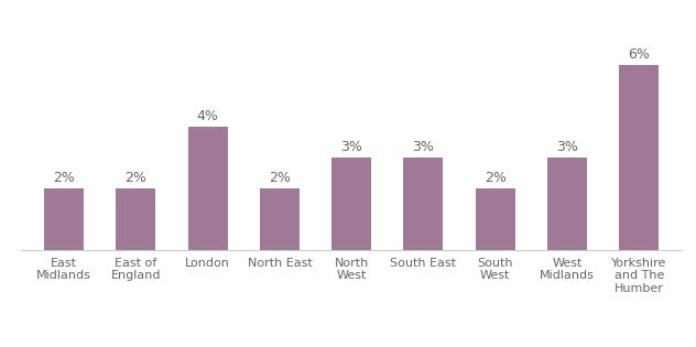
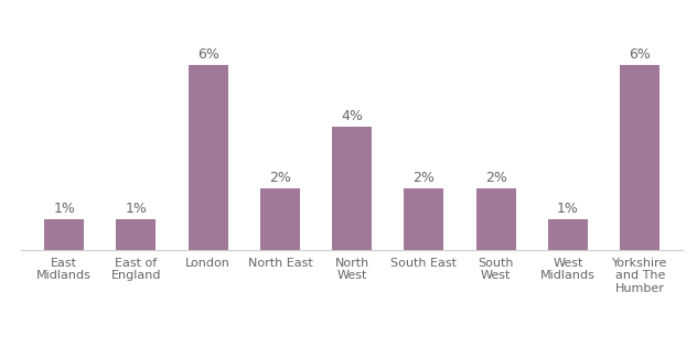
East Midlands: 2% -> 1%
East of England: 2% -> 1%
London: 4% -> 6%
North West: 3% -> 4%
South East: 3% -> 2%
West Midlands: 3% -> 1%
